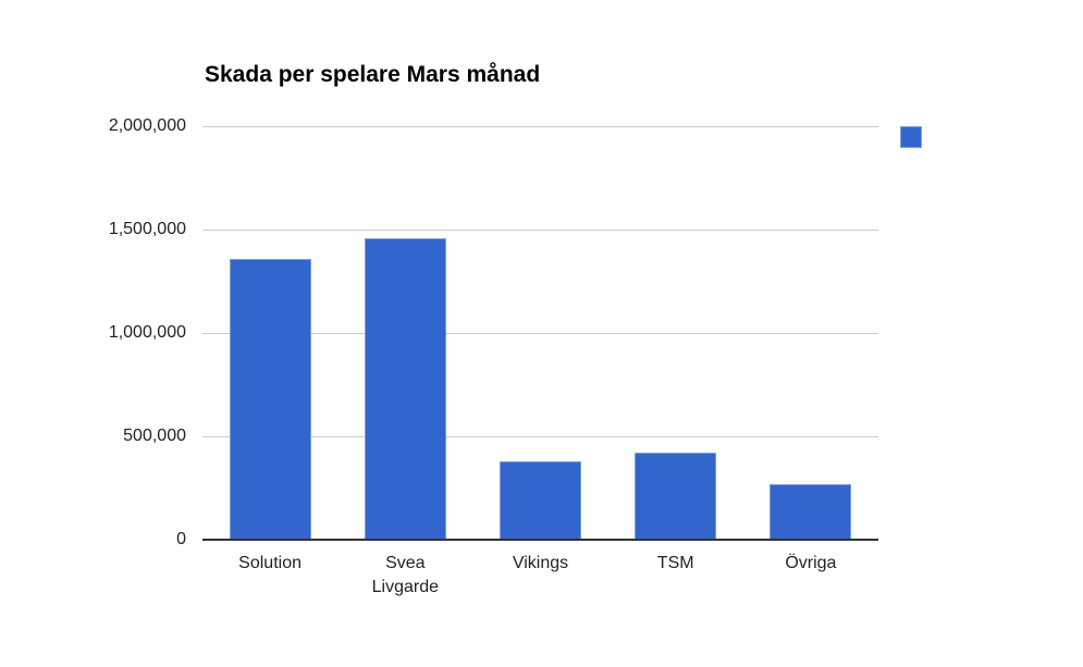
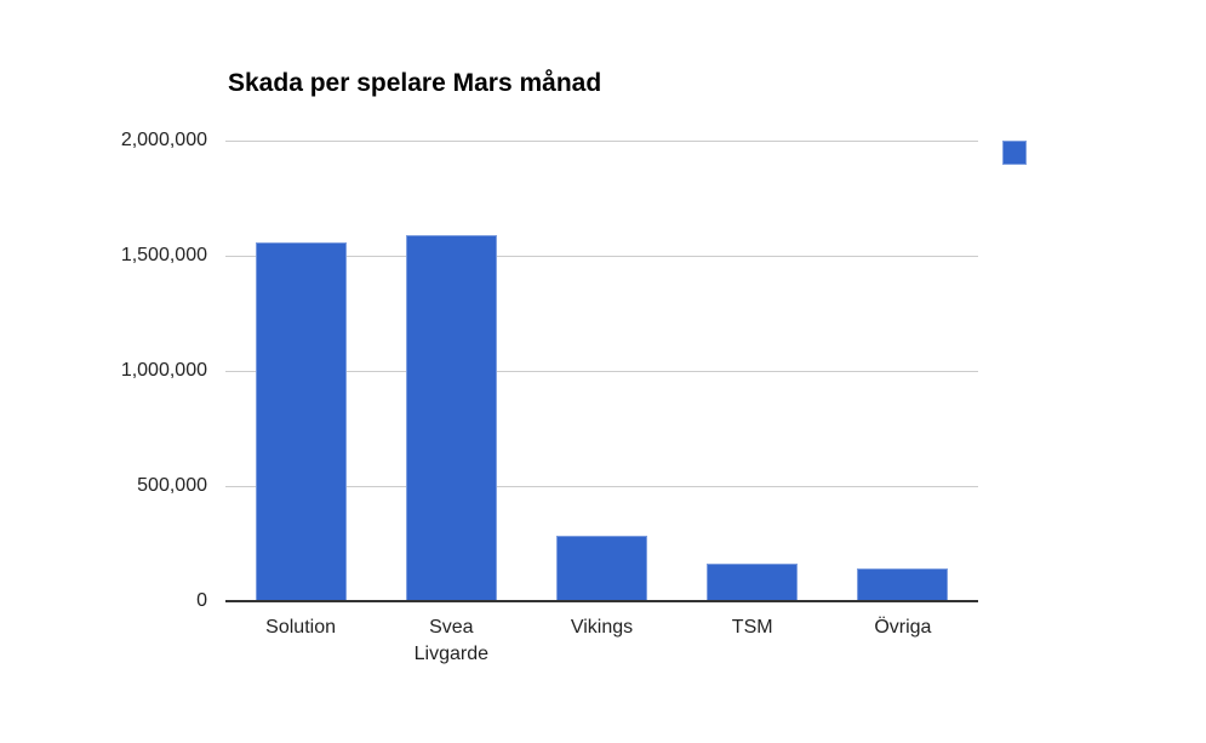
Solution: 1360000 -> 1560000
Svea Livgarde: 1460000 -> 1590000
Vikings: 380000 -> 280000
TSM: 420000 -> 160000
Övriga: 270000 -> 140000
